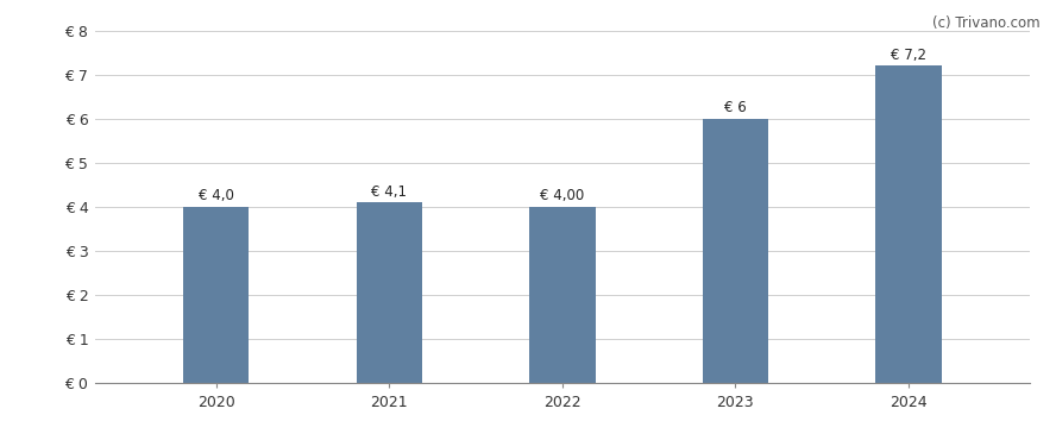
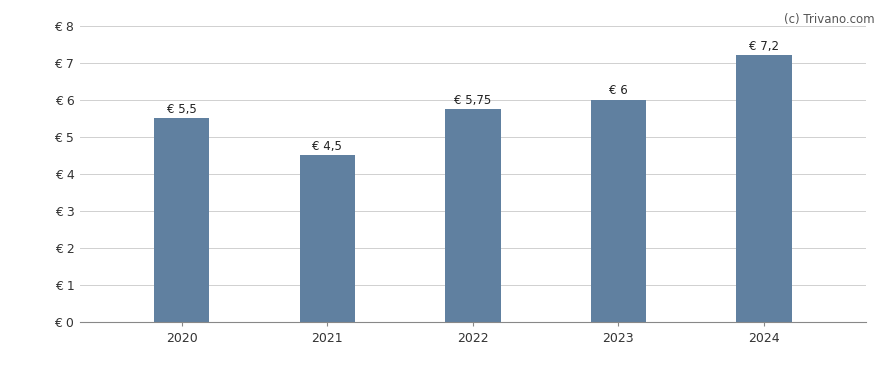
2020: 4,0 -> 5,5
2021: 4,1 -> 4,5
2022: 4,00 -> 5,75
